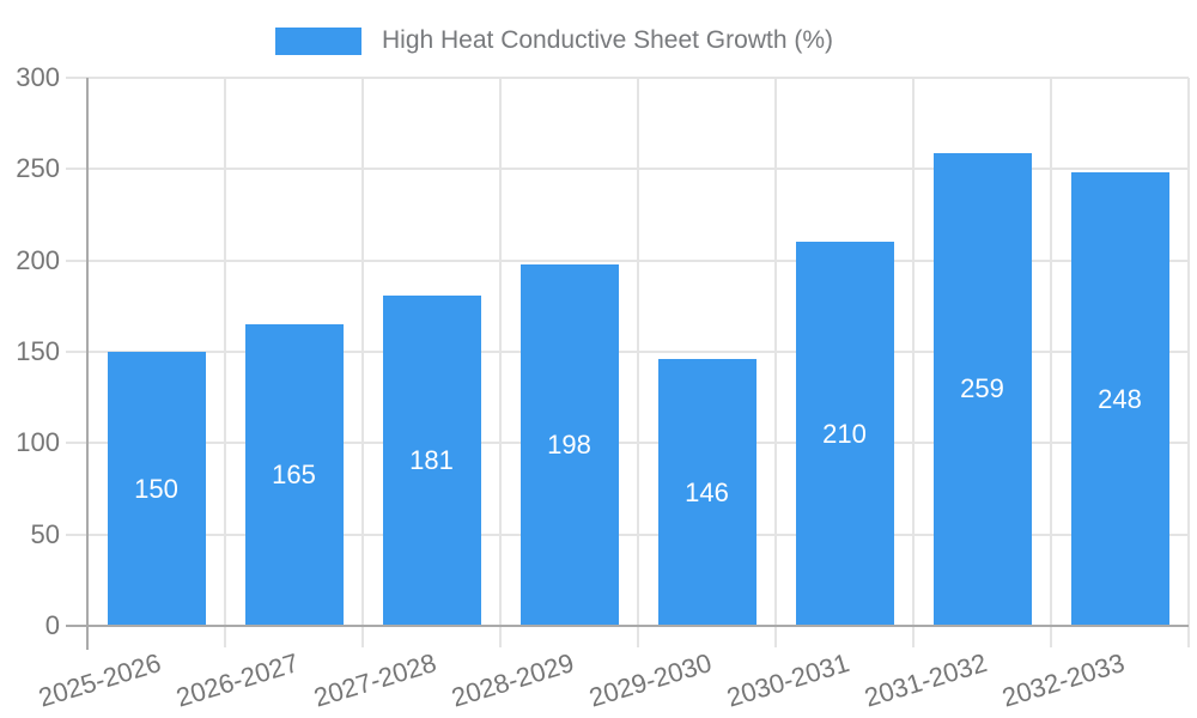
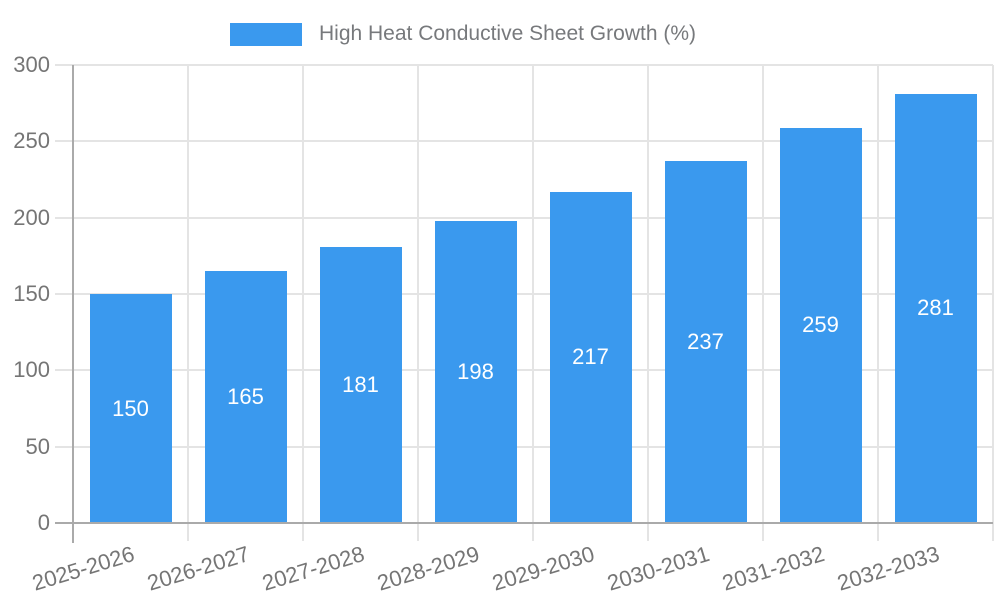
2029-2030: 146 -> 217
2030-2031: 210 -> 237
2032-2033: 248 -> 281
